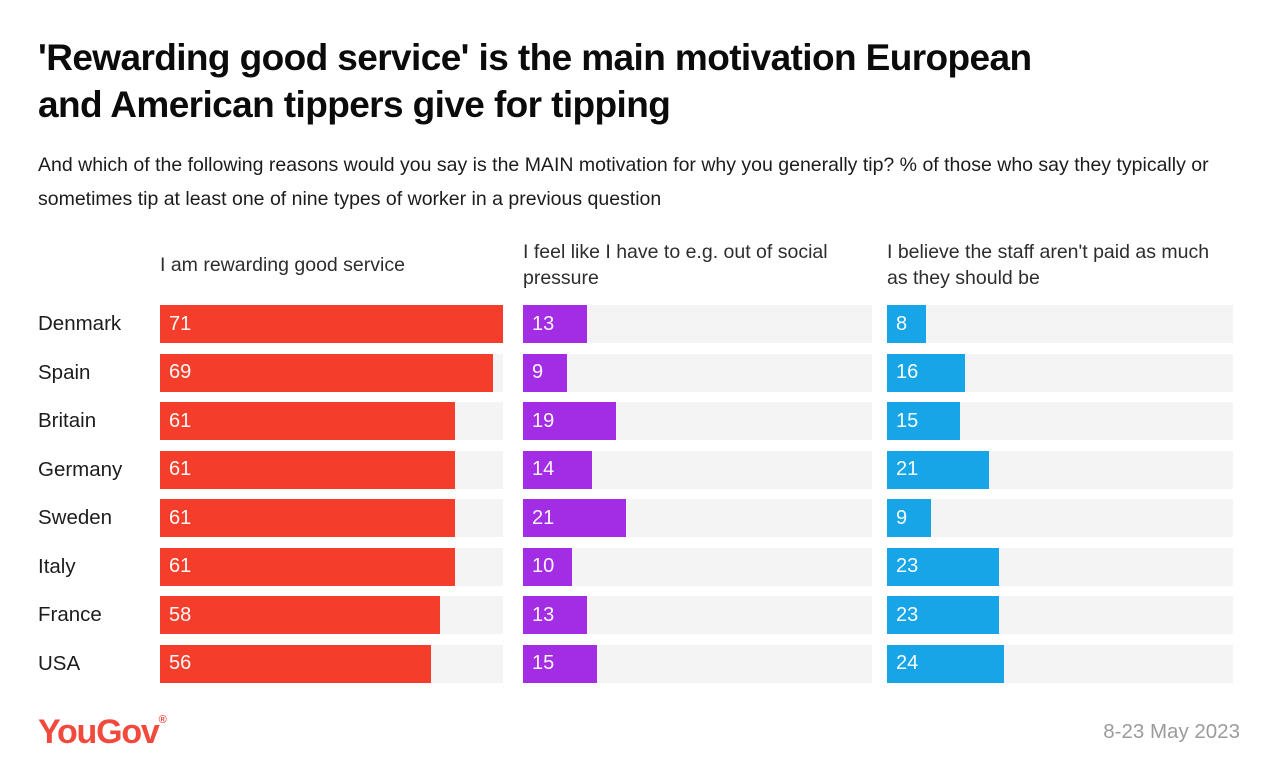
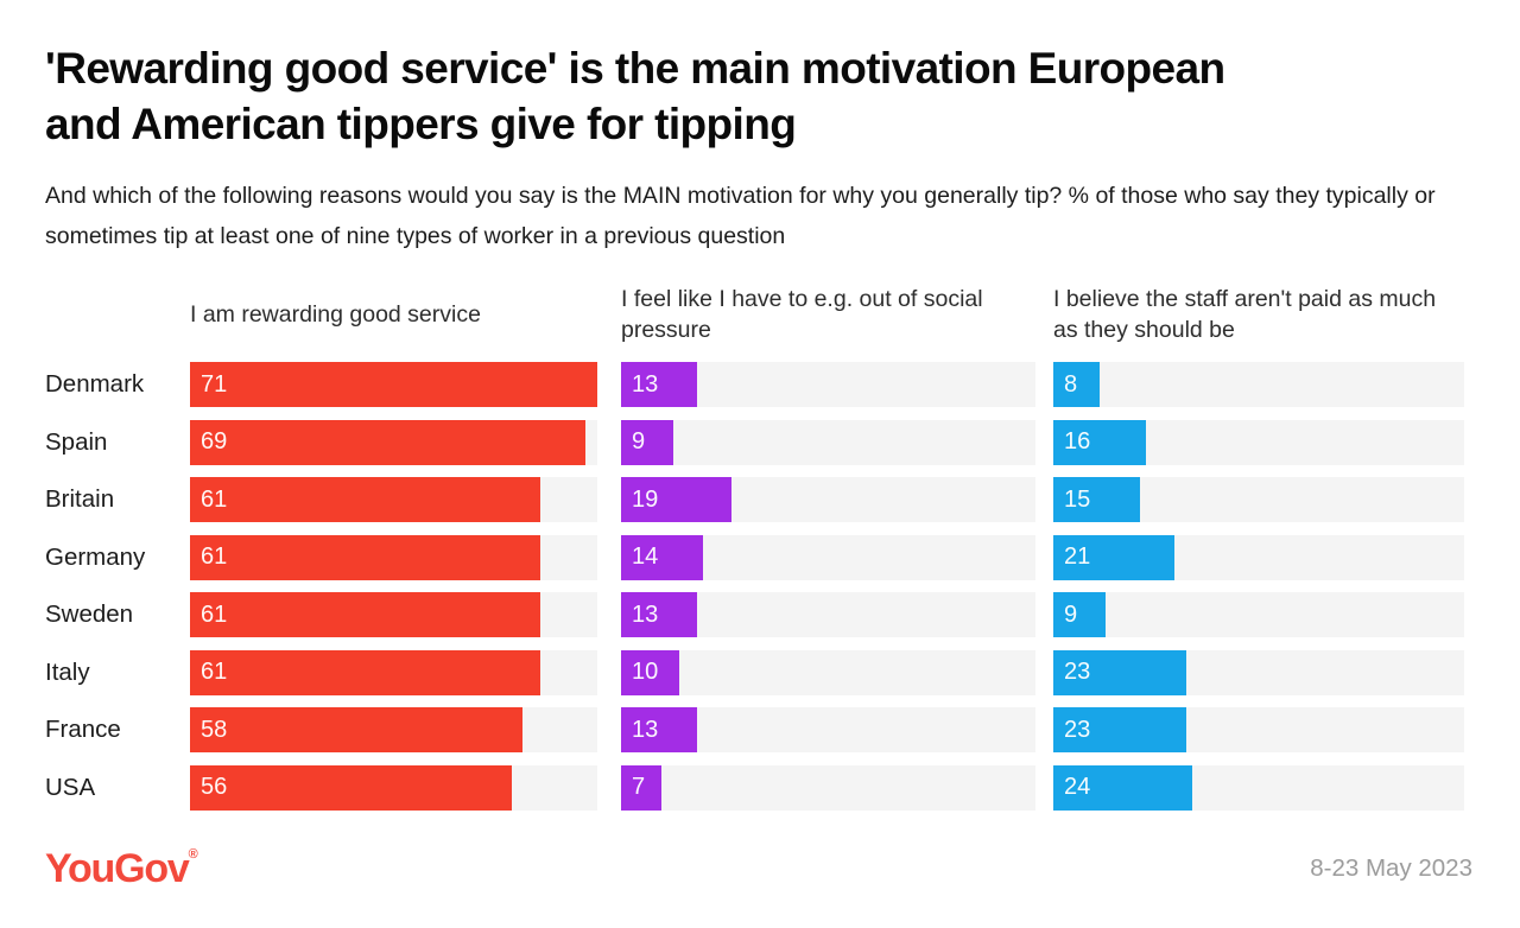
I feel like I have to e.g. out of social pressure/Sweden: 21 -> 13
I feel like I have to e.g. out of social pressure/USA: 15 -> 7
